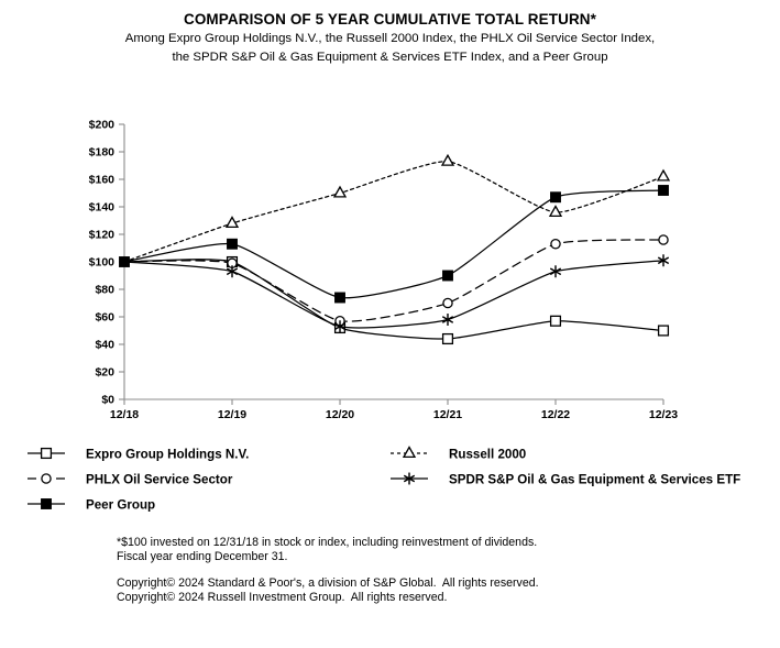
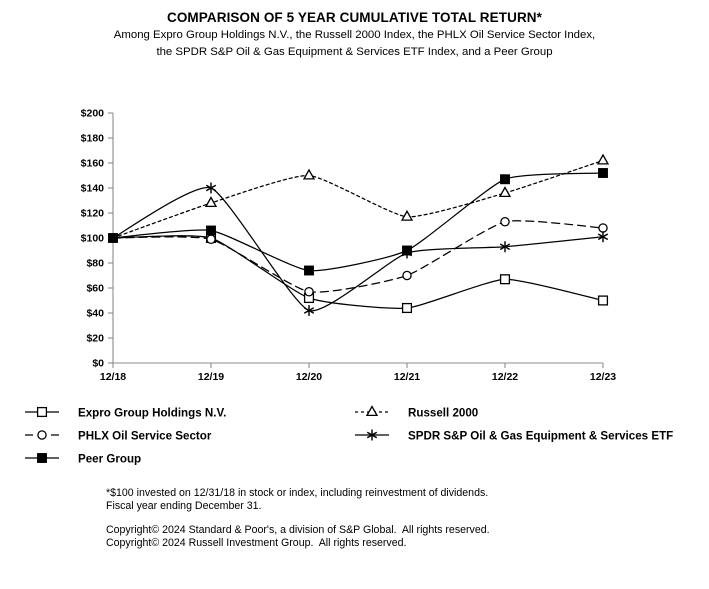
SPDR S&P Oil & Gas Equipment & Services ETF/12/19: $93 -> $140
Peer Group/12/19: $113 -> $106
SPDR S&P Oil & Gas Equipment & Services ETF/12/20: $53 -> $42
Russell 2000/12/21: $173 -> $117
SPDR S&P Oil & Gas Equipment & Services ETF/12/21: $58 -> $88
Expro Group Holdings N.V./12/22: $57 -> $67
PHLX Oil Service Sector/12/23: $116 -> $108
